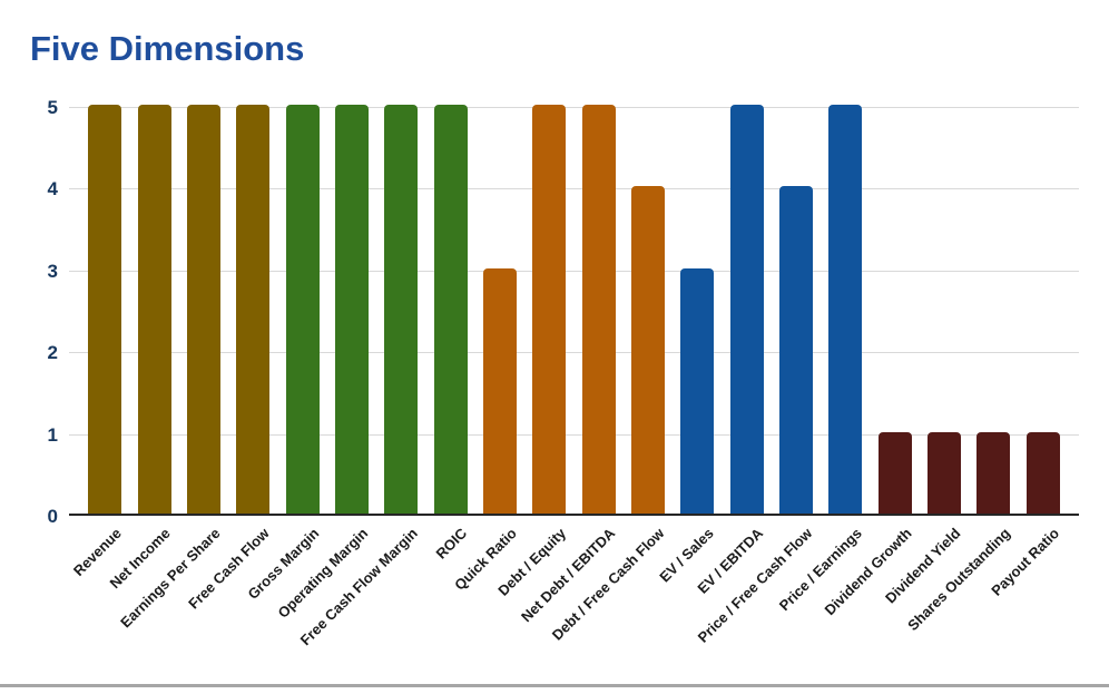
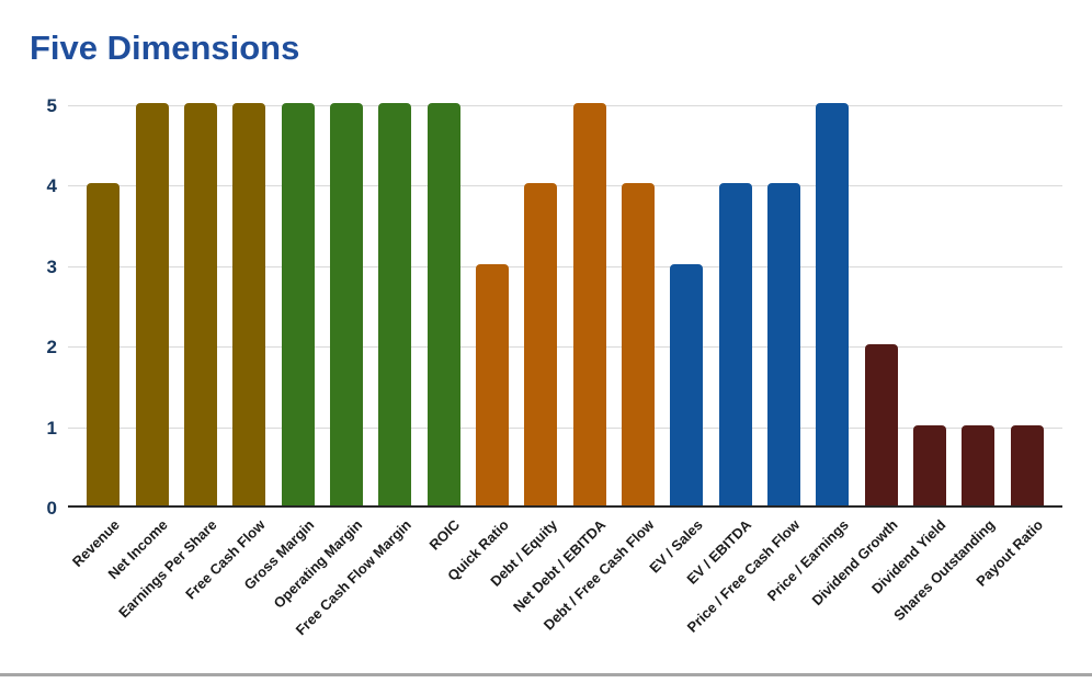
Revenue: 5 -> 4
Debt / Equity: 5 -> 4
EV / EBITDA: 5 -> 4
Dividend Growth: 1 -> 2
